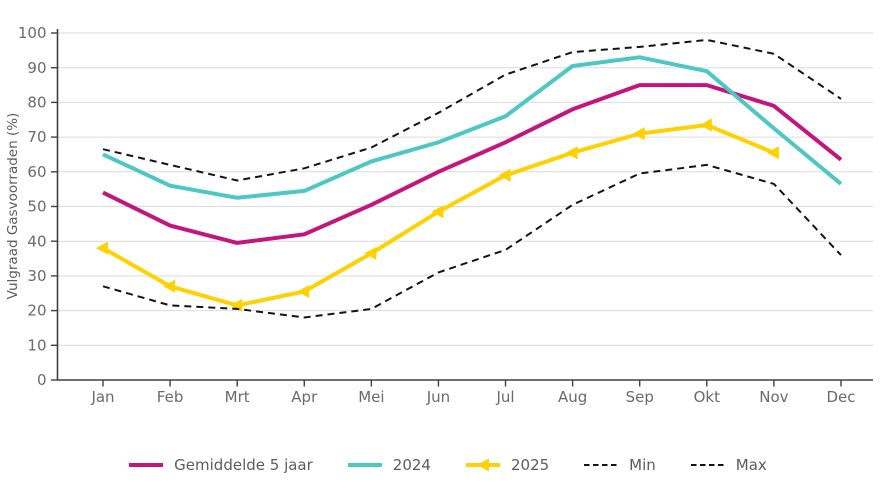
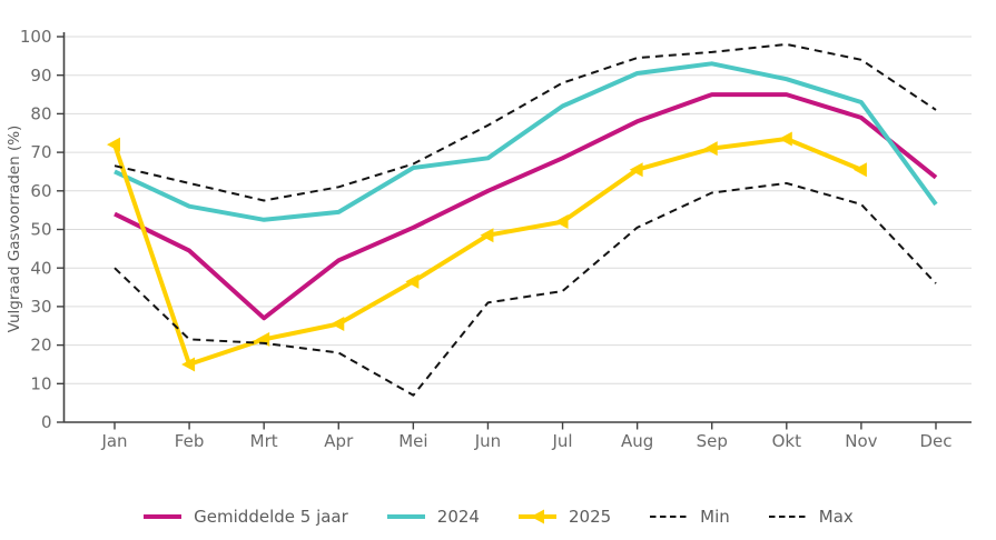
2025/Jan: 38 -> 72
Min/Jan: 27 -> 40
2025/Feb: 27 -> 15
Gemiddelde 5 jaar/Mrt: 40 -> 27
2024/Mei: 63 -> 66
Min/Mei: 20 -> 7
2024/Jul: 76 -> 82
2025/Jul: 59 -> 52
Min/Jul: 38 -> 34
2024/Nov: 72 -> 83
